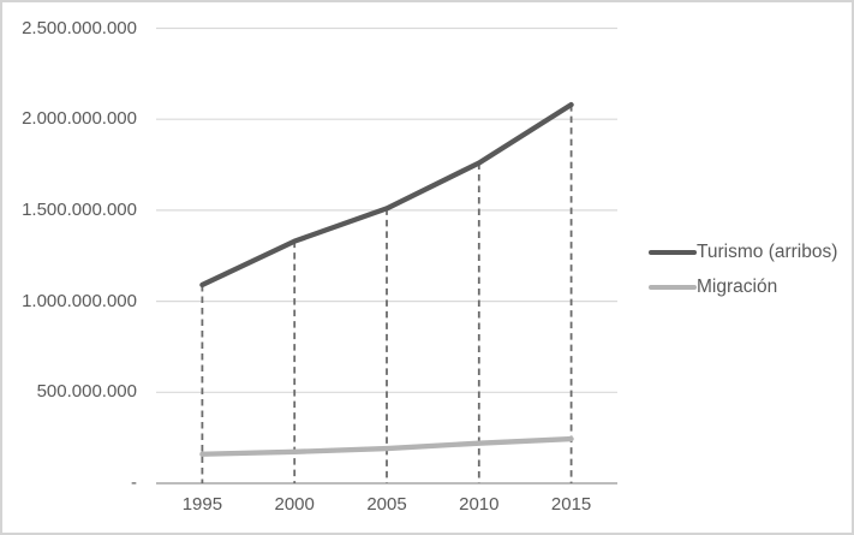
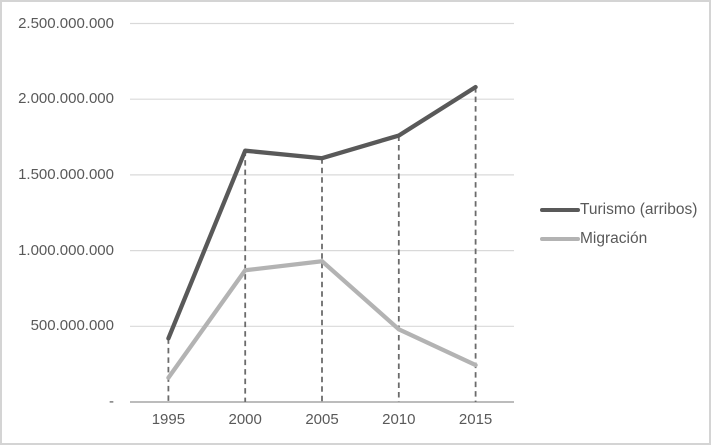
Turismo (arribos)/1995: 1090000000 -> 420000000
Turismo (arribos)/2000: 1330000000 -> 1660000000
Migración/2000: 170000000 -> 870000000
Turismo (arribos)/2005: 1510000000 -> 1610000000
Migración/2005: 190000000 -> 930000000
Migración/2010: 220000000 -> 480000000
